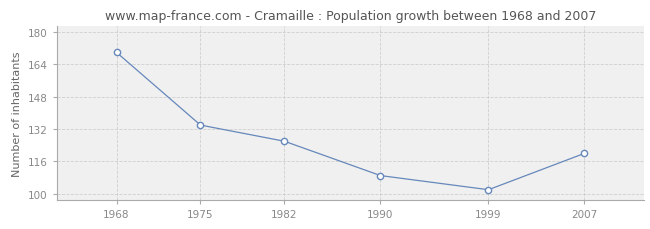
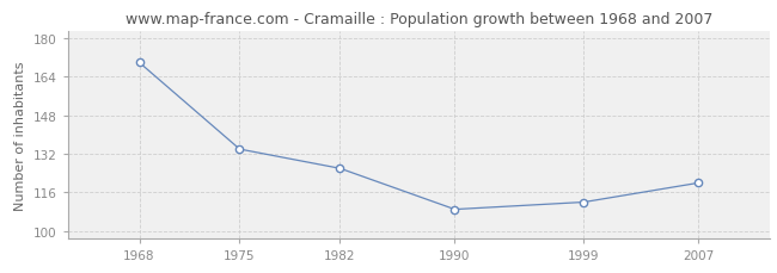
1999: 102 -> 112
